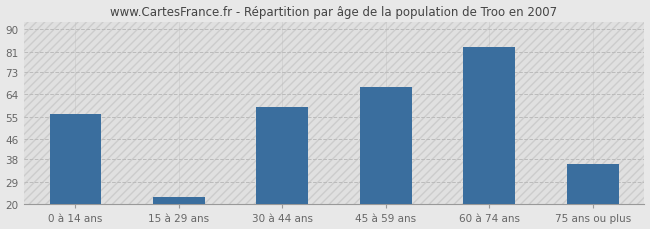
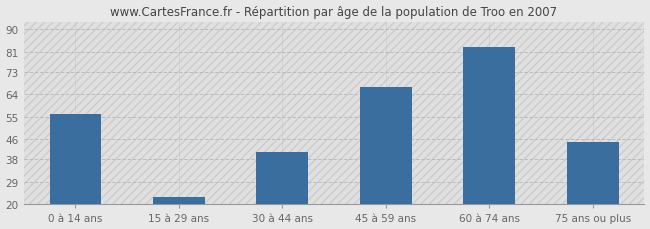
30 à 44 ans: 59 -> 41
75 ans ou plus: 36 -> 45
